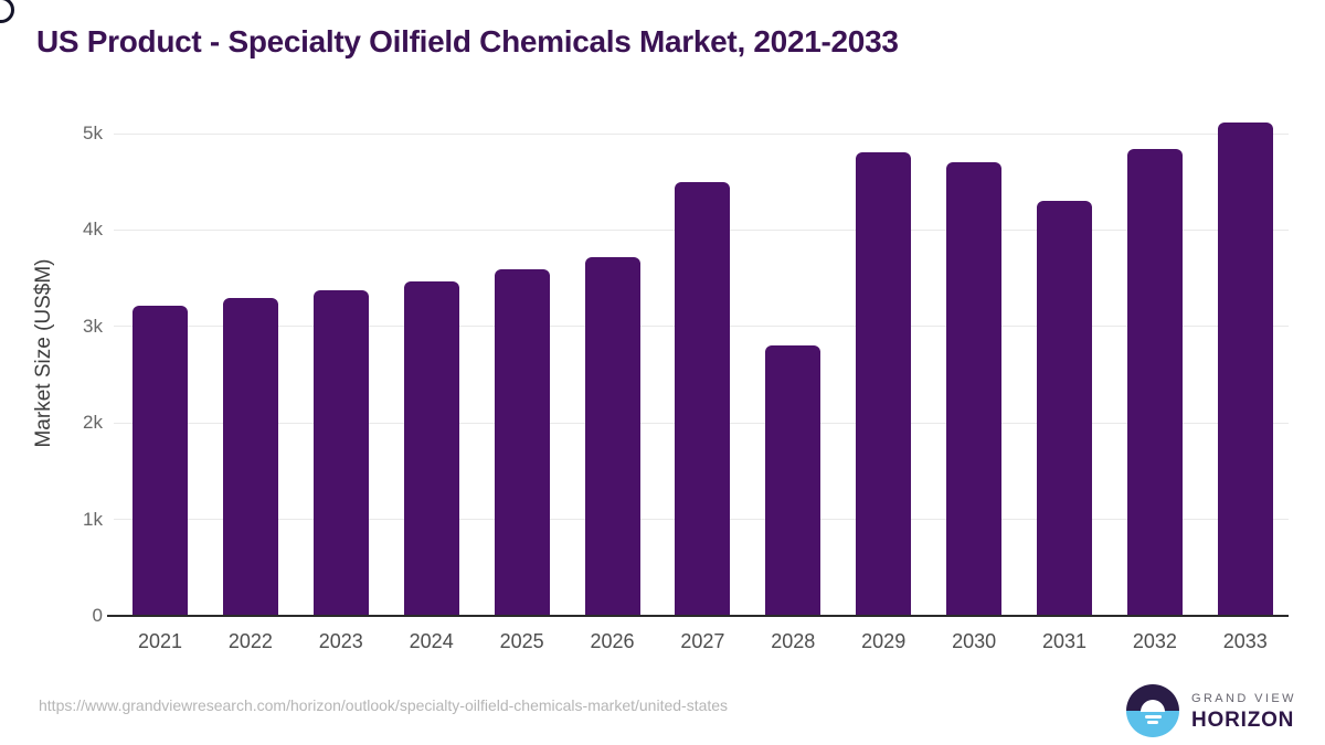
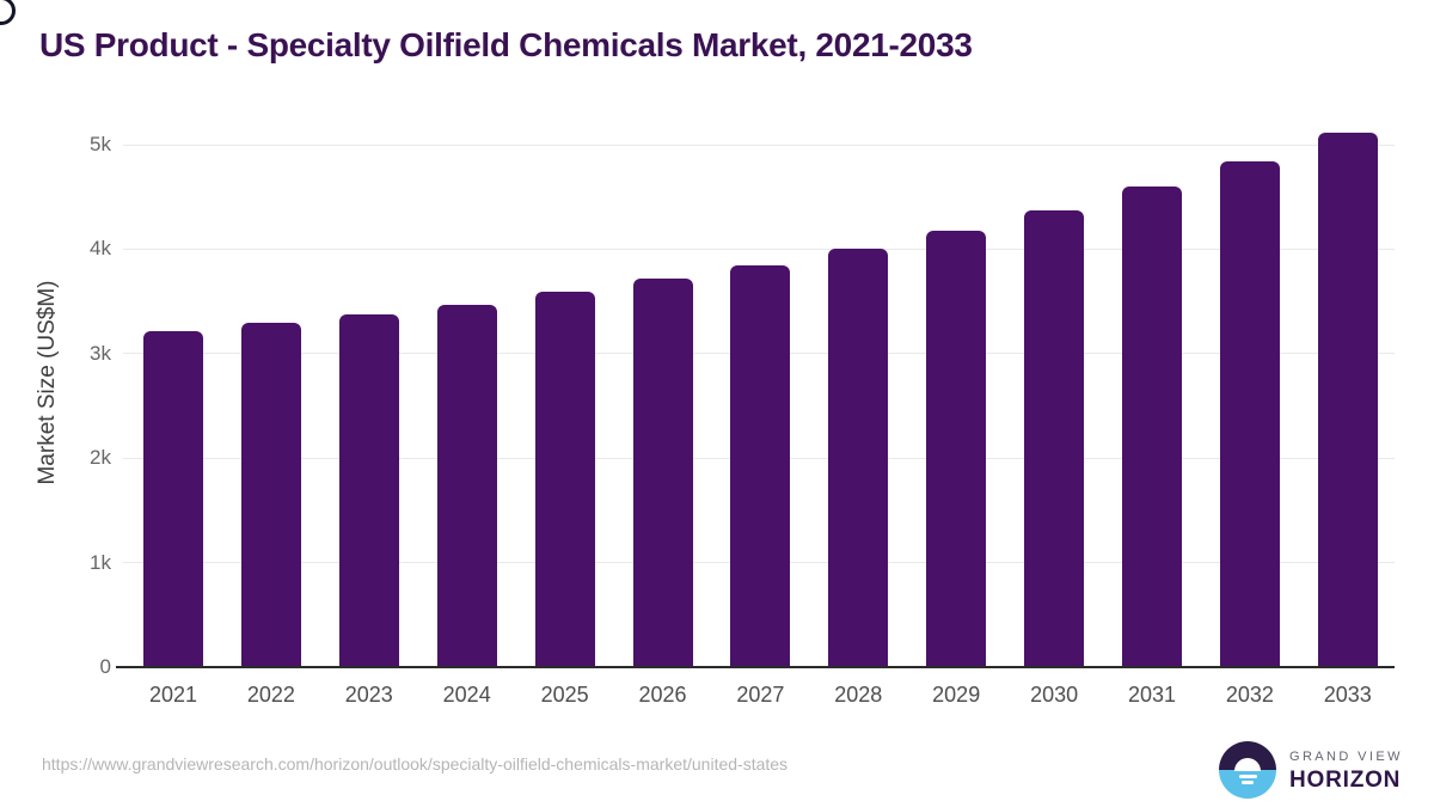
2027: 4.5k -> 3.8k
2028: 2.8k -> 4.0k
2029: 4.8k -> 4.2k
2030: 4.7k -> 4.4k
2031: 4.3k -> 4.6k
